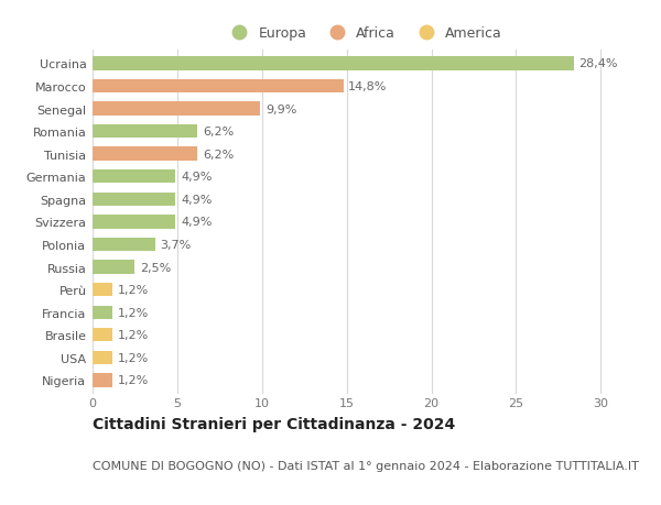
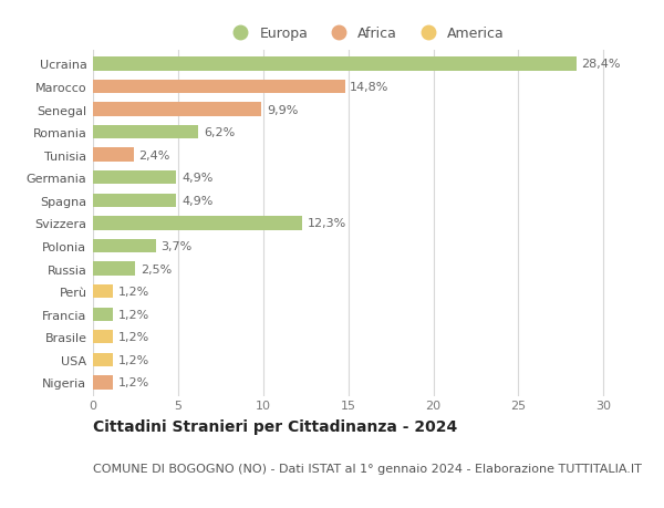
Tunisia: 6,2% -> 2,4%
Svizzera: 4,9% -> 12,3%
